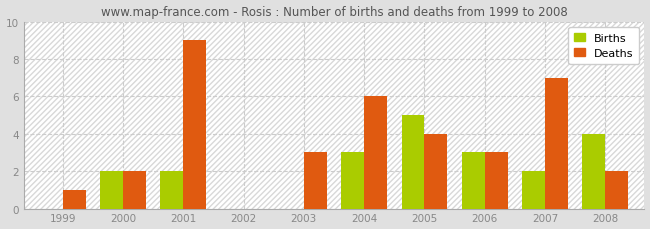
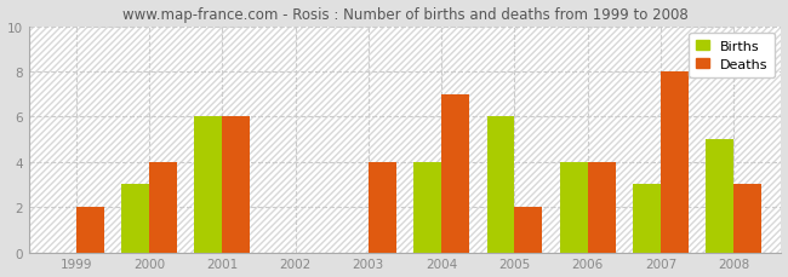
Deaths/1999: 1 -> 2
Births/2000: 2 -> 3
Deaths/2000: 2 -> 4
Births/2001: 2 -> 6
Deaths/2001: 9 -> 6
Deaths/2003: 3 -> 4
Births/2004: 3 -> 4
Deaths/2004: 6 -> 7
Births/2005: 5 -> 6
Deaths/2005: 4 -> 2
Births/2006: 3 -> 4
Deaths/2006: 3 -> 4
Births/2007: 2 -> 3
Deaths/2007: 7 -> 8
Births/2008: 4 -> 5
Deaths/2008: 2 -> 3
